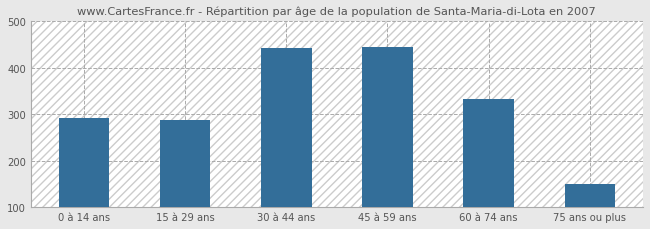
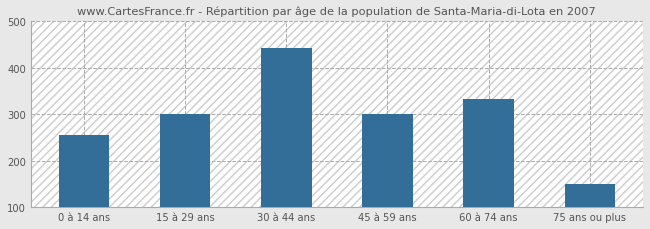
0 à 14 ans: 291 -> 255
15 à 29 ans: 288 -> 300
45 à 59 ans: 445 -> 300
